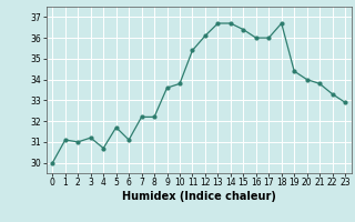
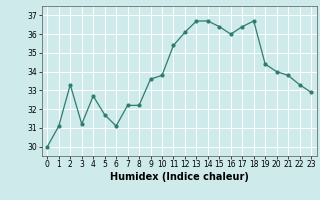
2: 31.0 -> 33.3
4: 30.7 -> 32.7
17: 36.0 -> 36.4
